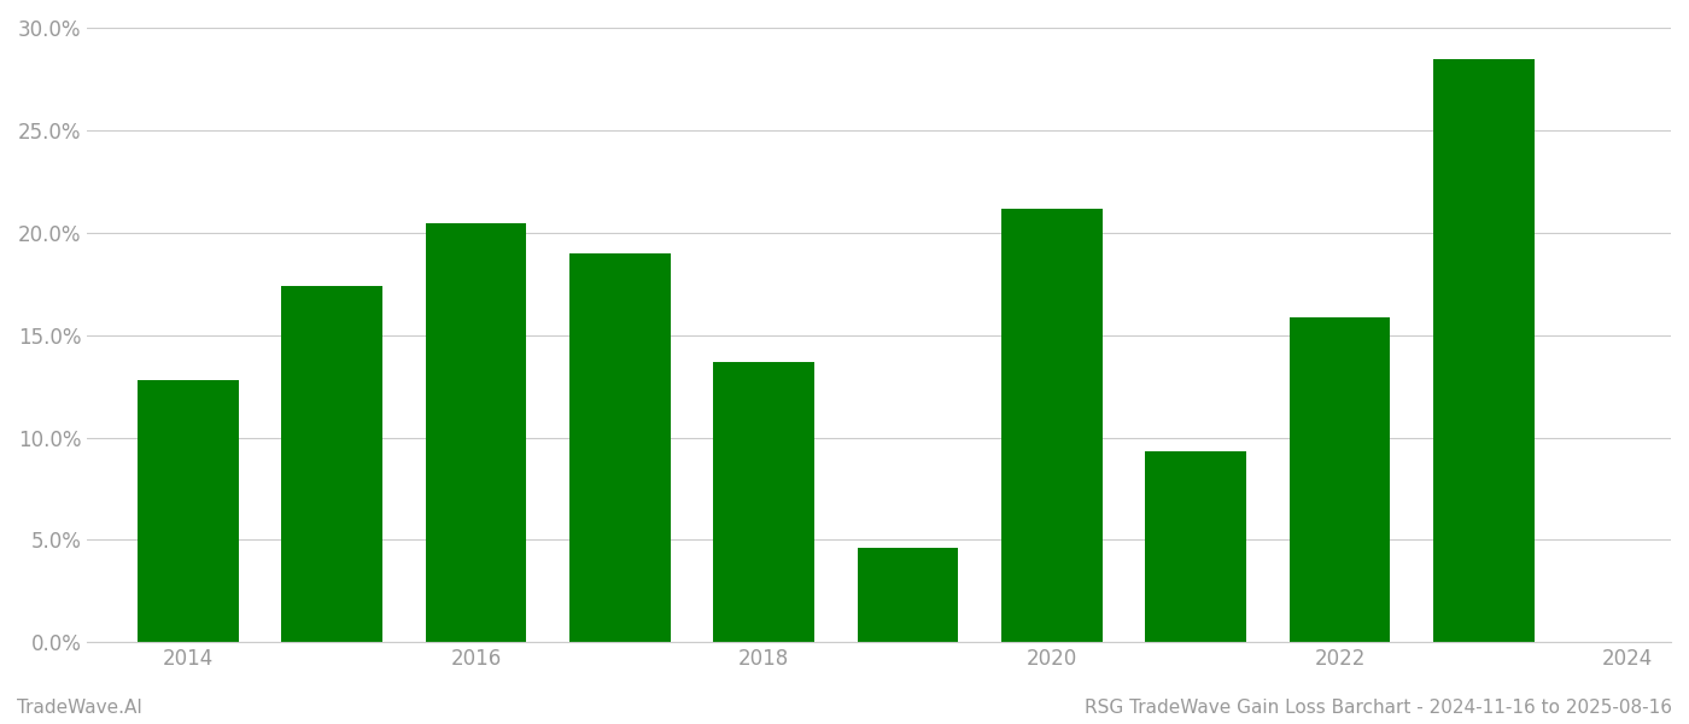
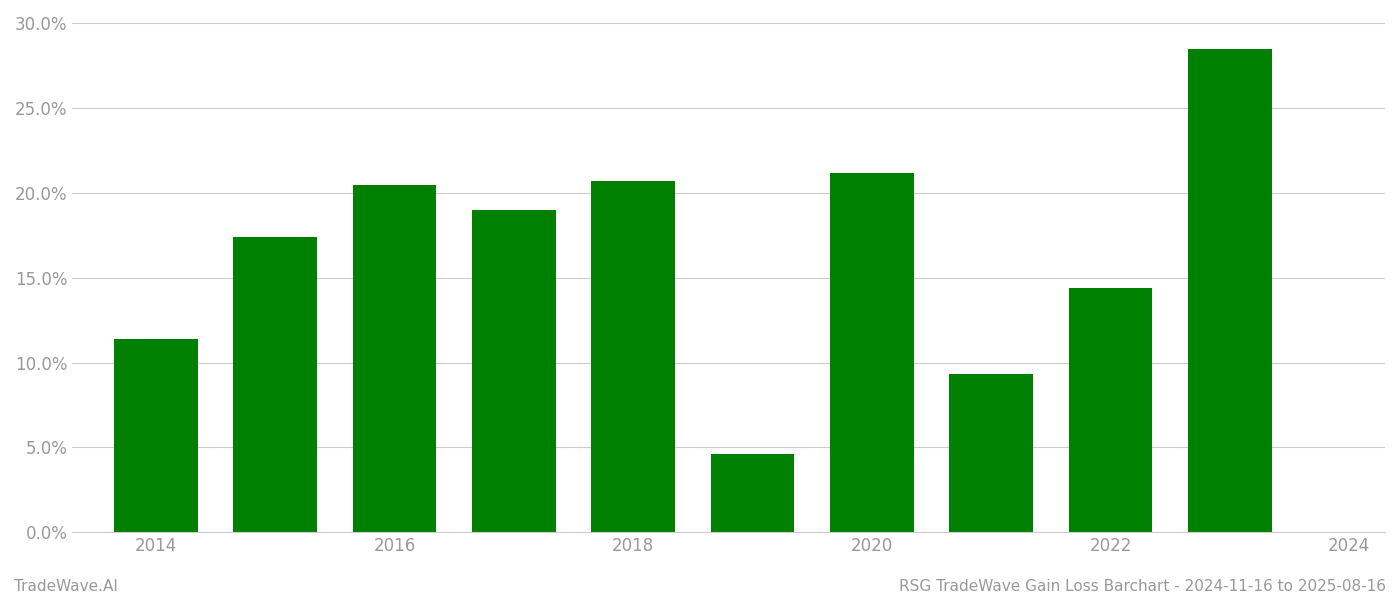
2014: 12.8% -> 11.4%
2018: 13.7% -> 20.7%
2022: 15.9% -> 14.4%
